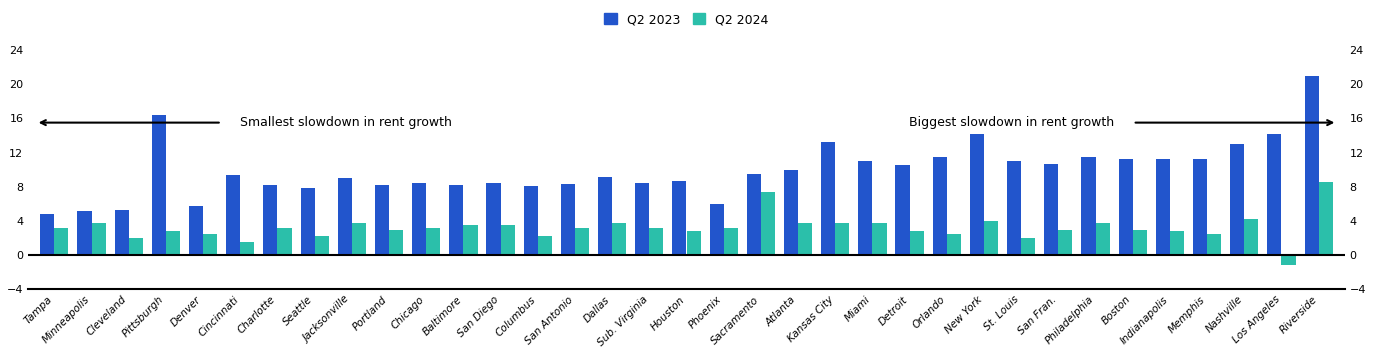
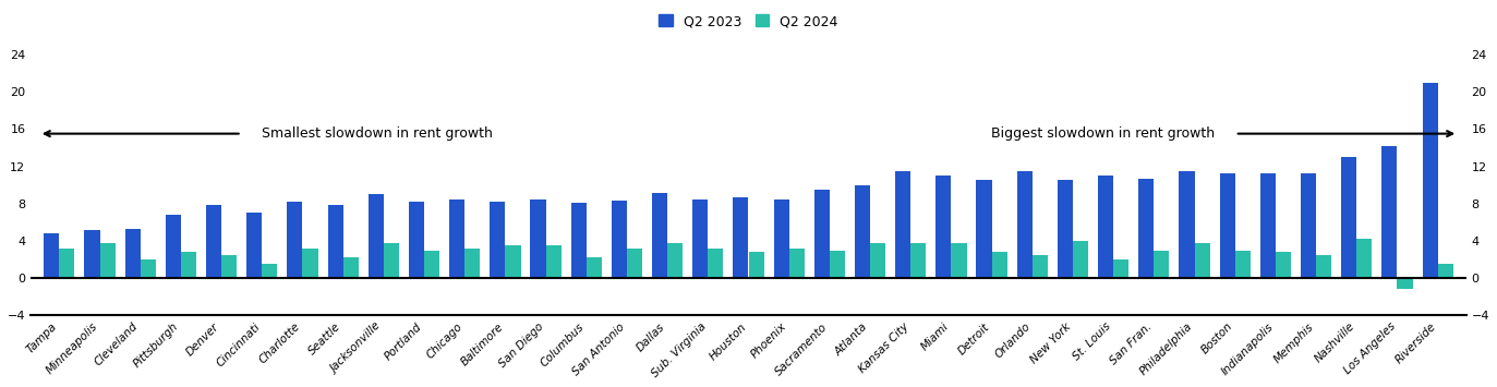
Q2 2023/Pittsburgh: 16.4 -> 6.8
Q2 2023/Denver: 5.8 -> 7.8
Q2 2023/Cincinnati: 9.4 -> 7.0
Q2 2023/Phoenix: 6.0 -> 8.5
Q2 2024/Sacramento: 7.4 -> 3.0
Q2 2023/Kansas City: 13.2 -> 11.5
Q2 2023/New York: 14.2 -> 10.6
Q2 2024/Riverside: 8.6 -> 1.5
